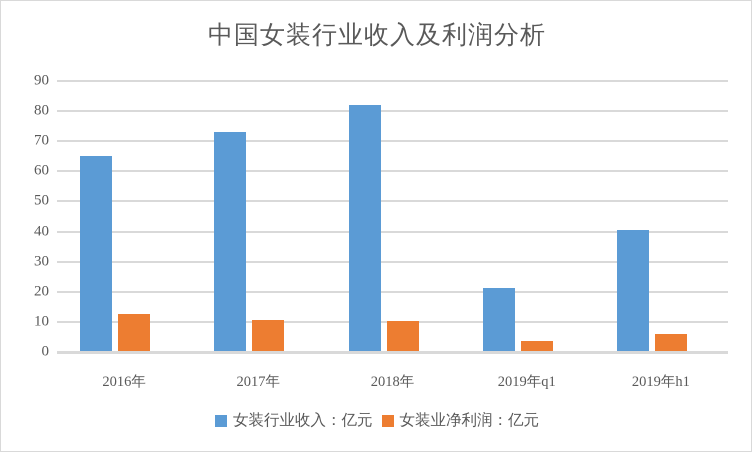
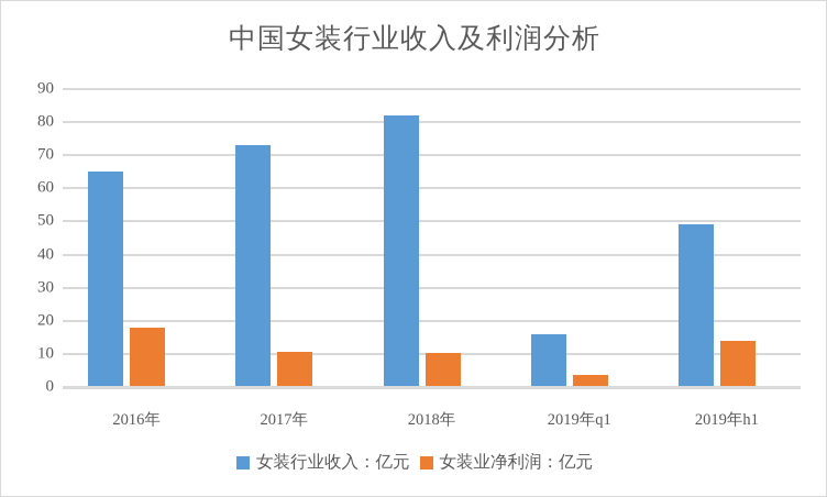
女装业净利润：亿元/2016年: 12 -> 18
女装行业收入：亿元/2019年q1: 21 -> 16
女装行业收入：亿元/2019年h1: 40 -> 49
女装业净利润：亿元/2019年h1: 6 -> 14
